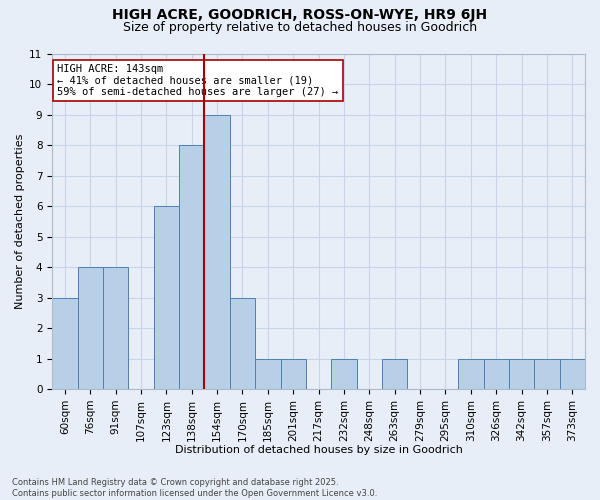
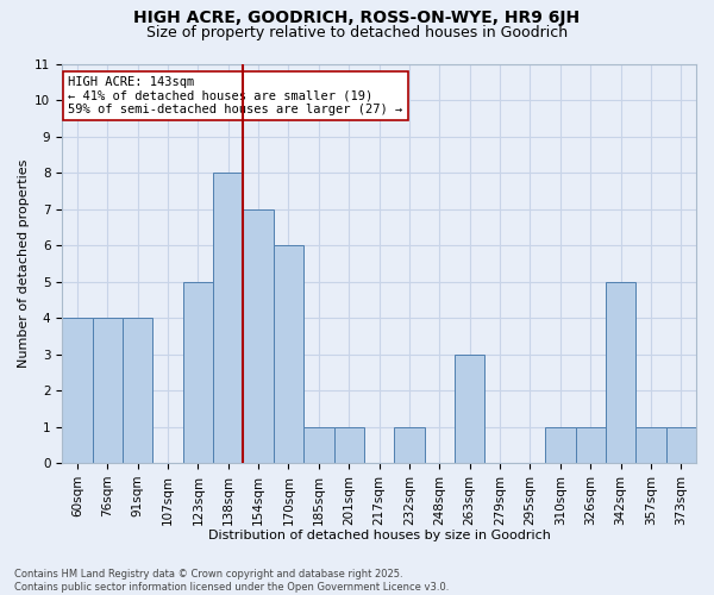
60sqm: 3 -> 4
123sqm: 6 -> 5
154sqm: 9 -> 7
170sqm: 3 -> 6
263sqm: 1 -> 3
342sqm: 1 -> 5
